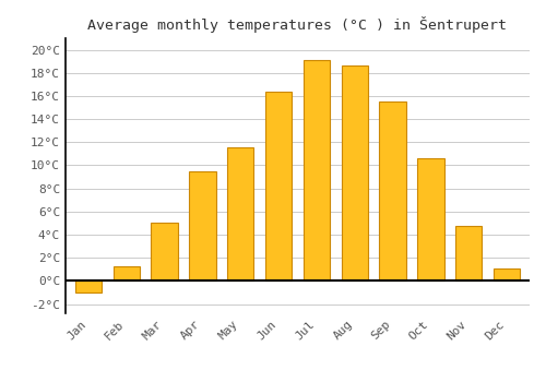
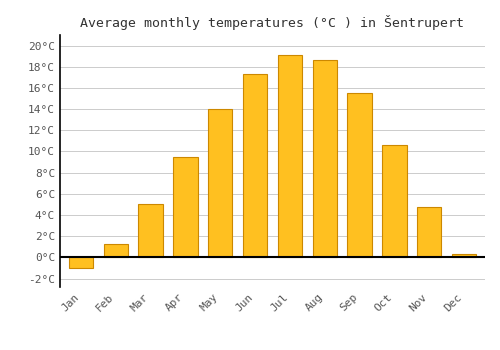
May: 11.6°C -> 14.0°C
Jun: 16.4°C -> 17.3°C
Dec: 1.1°C -> 0.3°C
